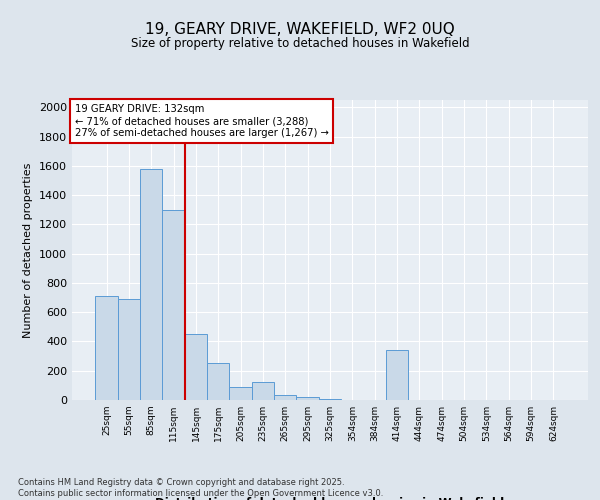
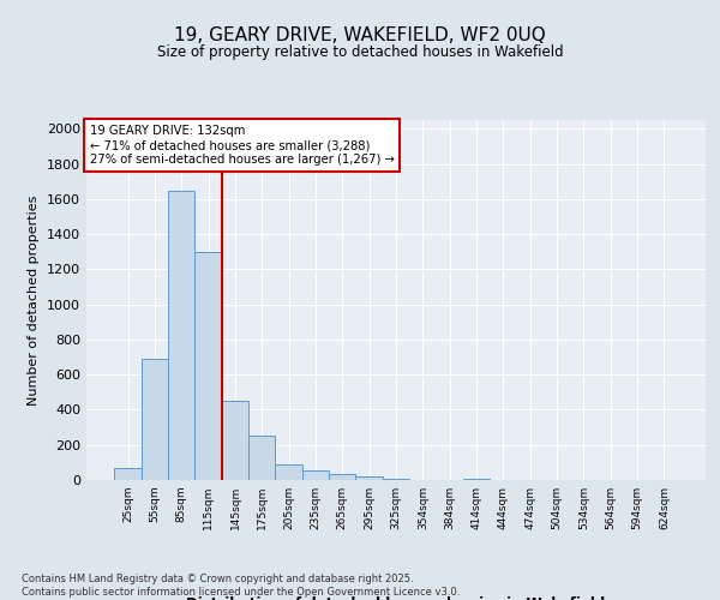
25sqm: 710 -> 70
85sqm: 1580 -> 1650
235sqm: 120 -> 60
414sqm: 340 -> 10
